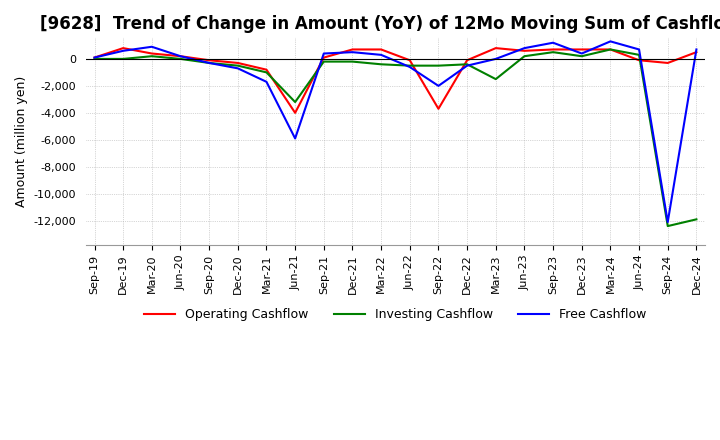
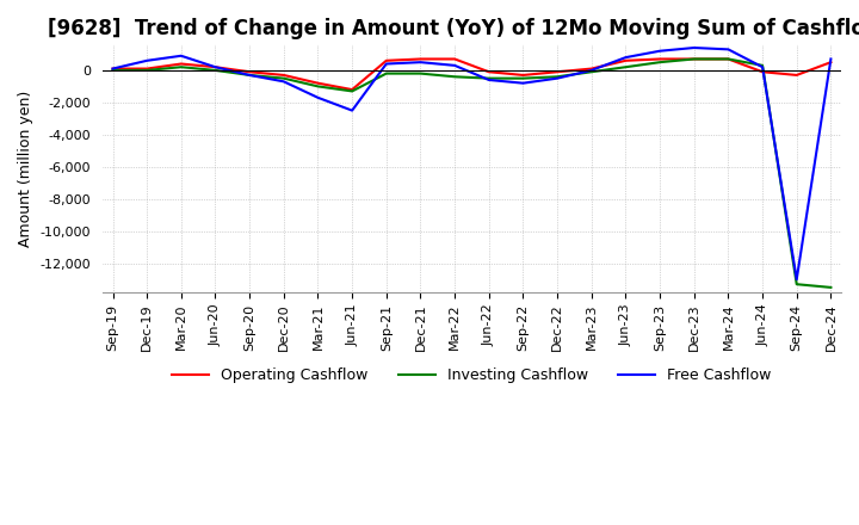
Operating Cashflow/Dec-19: 800 -> 100
Operating Cashflow/Jun-21: -4,000 -> -1,200
Investing Cashflow/Jun-21: -3,200 -> -1,300
Free Cashflow/Jun-21: -5,900 -> -2,500
Operating Cashflow/Sep-21: 100 -> 600
Operating Cashflow/Sep-22: -3,700 -> -300
Free Cashflow/Sep-22: -2,000 -> -800
Operating Cashflow/Mar-23: 800 -> 100
Investing Cashflow/Mar-23: -1,500 -> -100
Investing Cashflow/Dec-23: 200 -> 700
Free Cashflow/Dec-23: 400 -> 1,400
Free Cashflow/Jun-24: 700 -> 200
Investing Cashflow/Sep-24: -12,400 -> -13,300
Free Cashflow/Sep-24: -12,100 -> -13,000
Investing Cashflow/Dec-24: -11,900 -> -13,500
